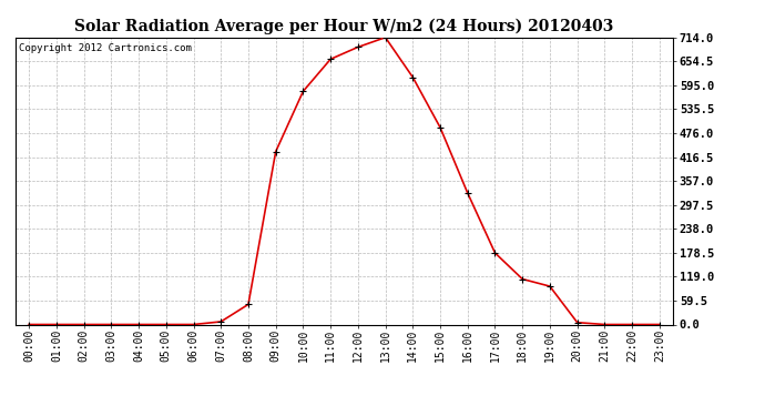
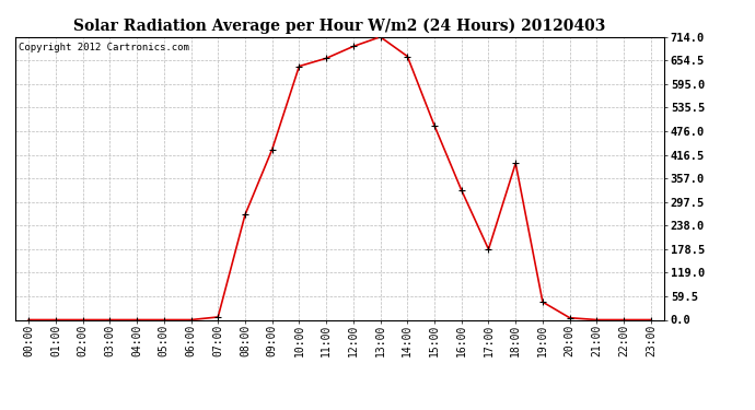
08:00: 50 -> 265
10:00: 580 -> 640
14:00: 615 -> 665
18:00: 113 -> 395
19:00: 95 -> 45
